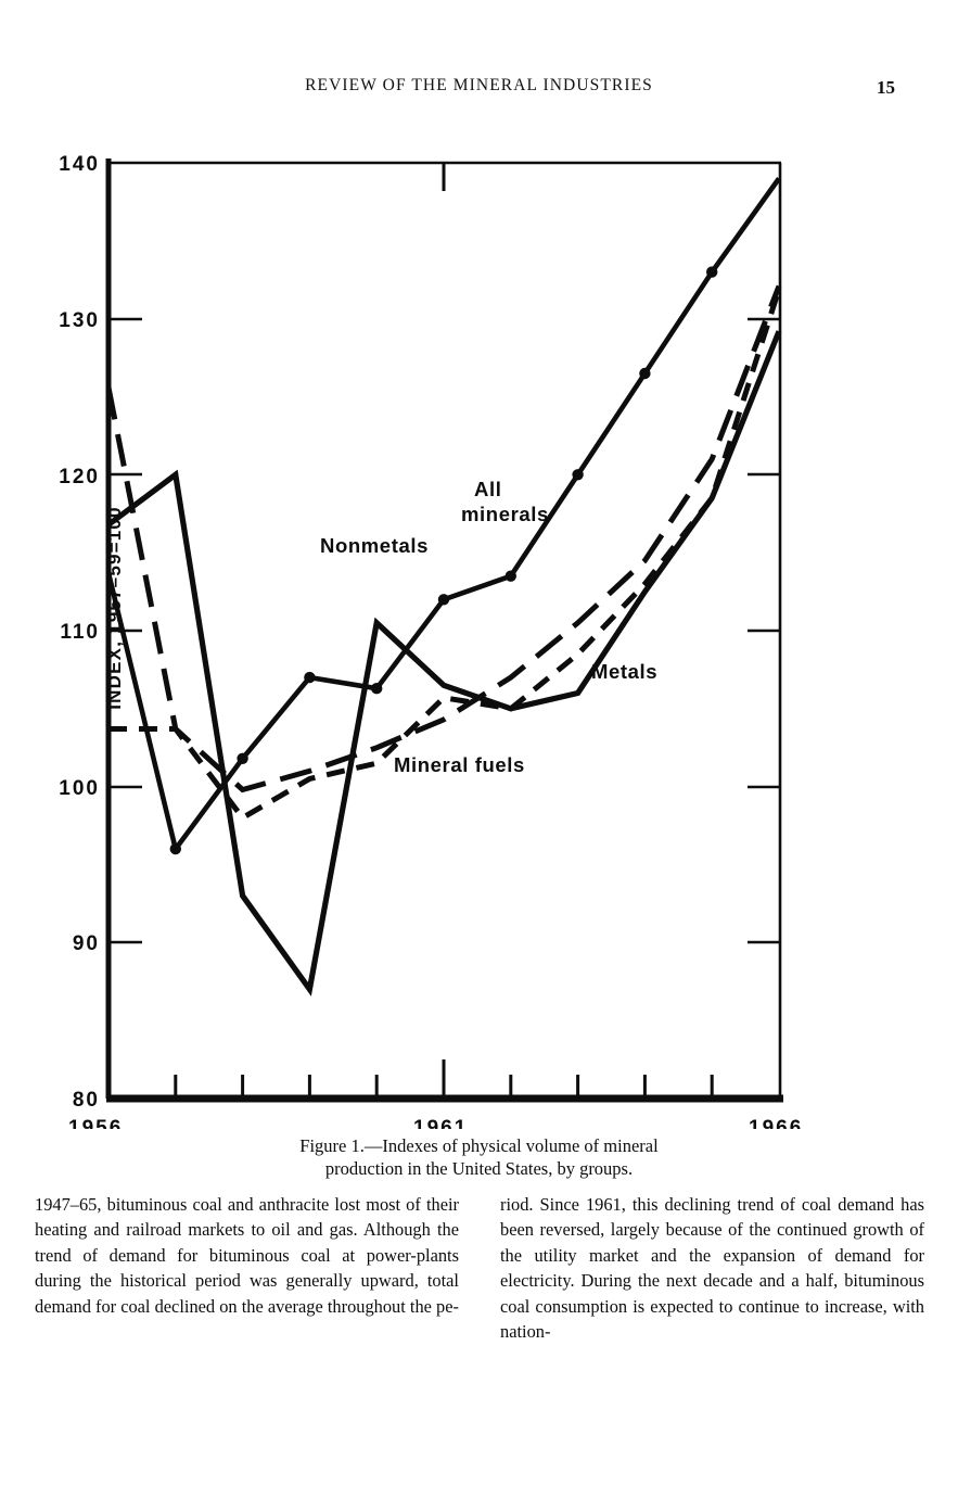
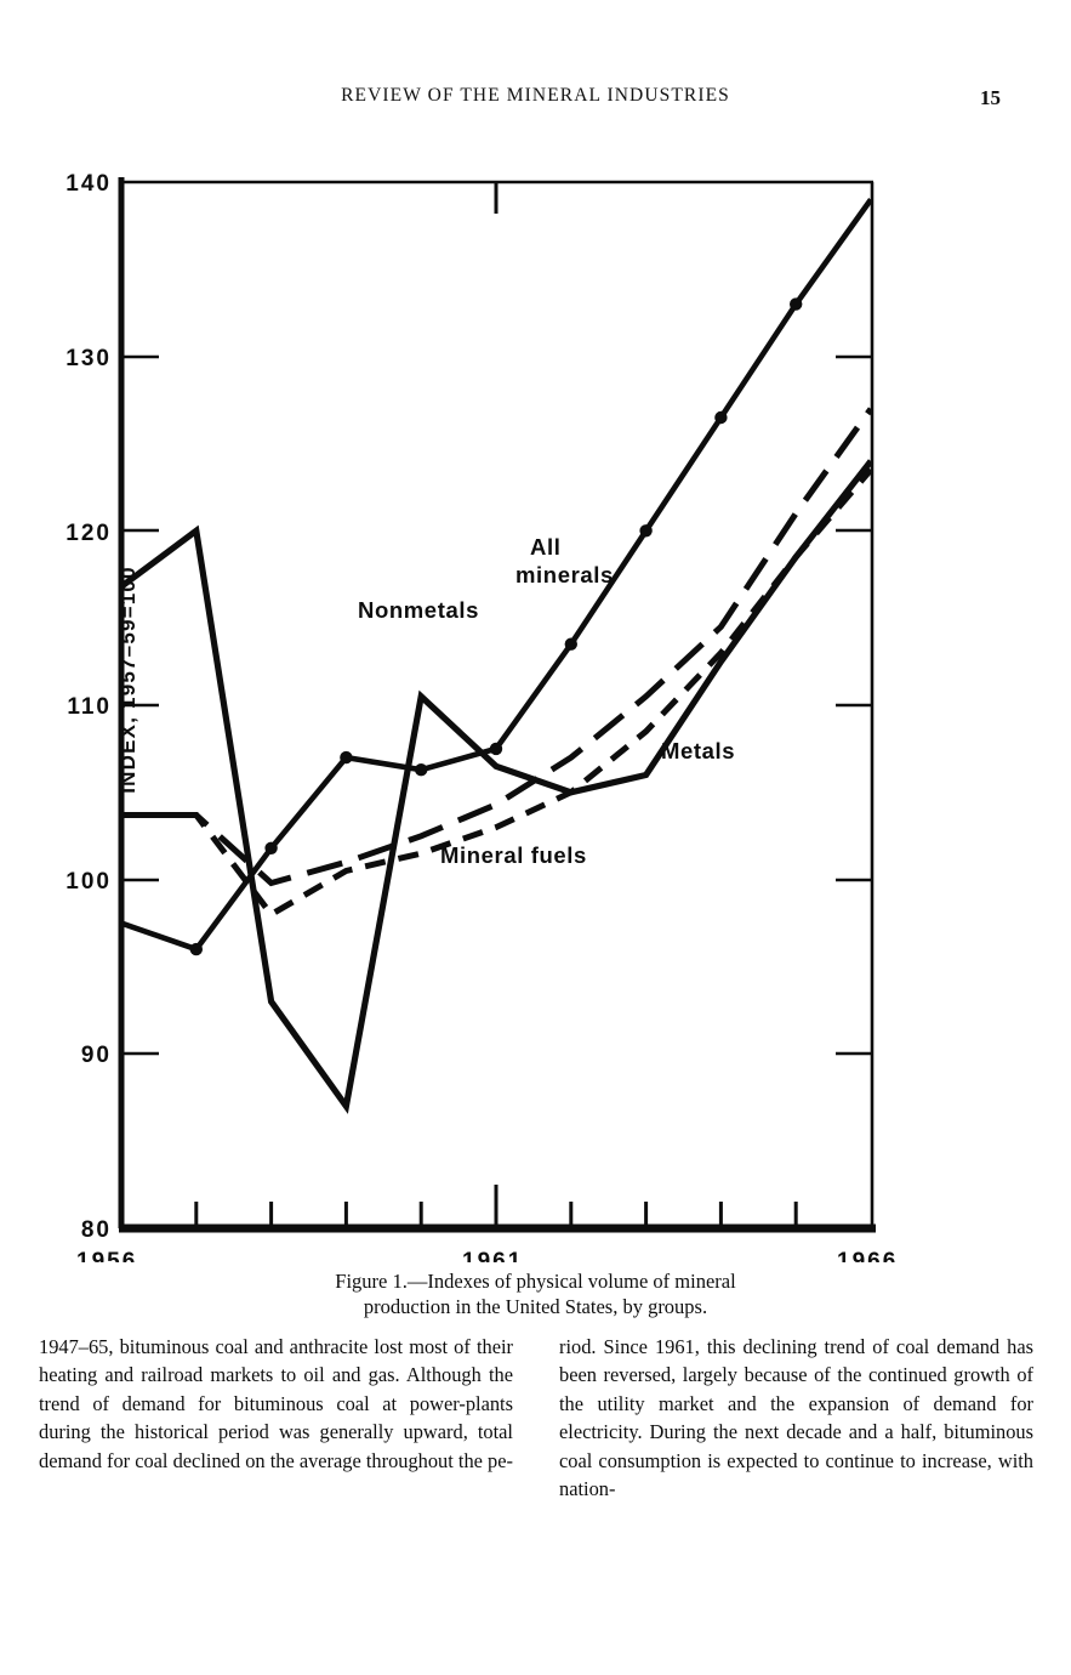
Nonmetals/1956: 113.7 -> 97.5
All minerals/1956: 125.6 -> 103.7
Nonmetals/1961: 112.0 -> 107.5
Mineral fuels/1961: 105.7 -> 103.0
All minerals/1966: 132.1 -> 127.0
Metals/1966: 129.2 -> 124.0
Mineral fuels/1966: 131.9 -> 123.5
